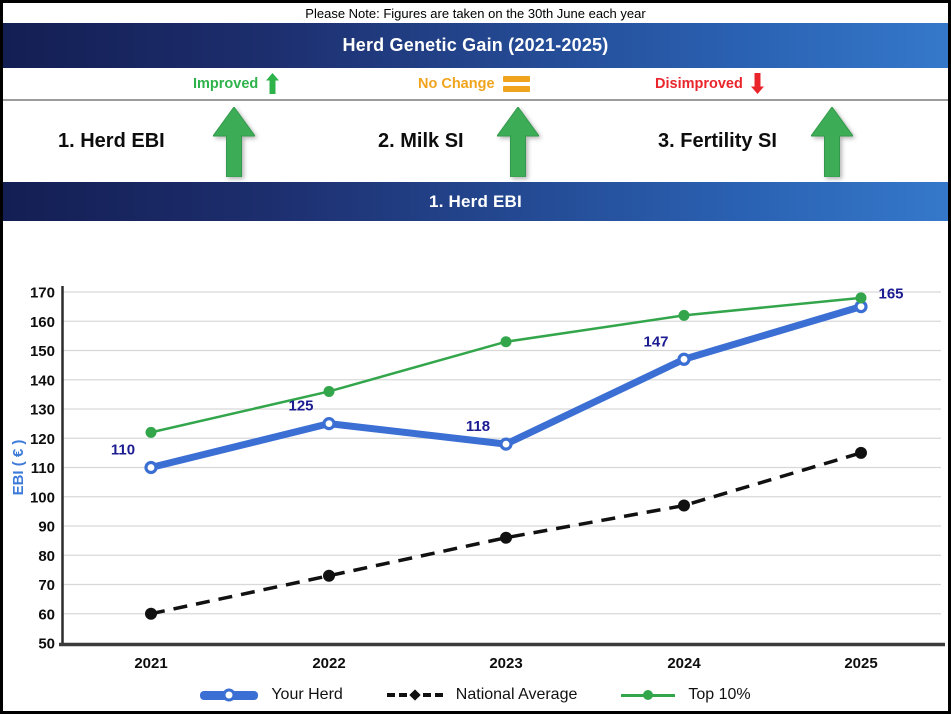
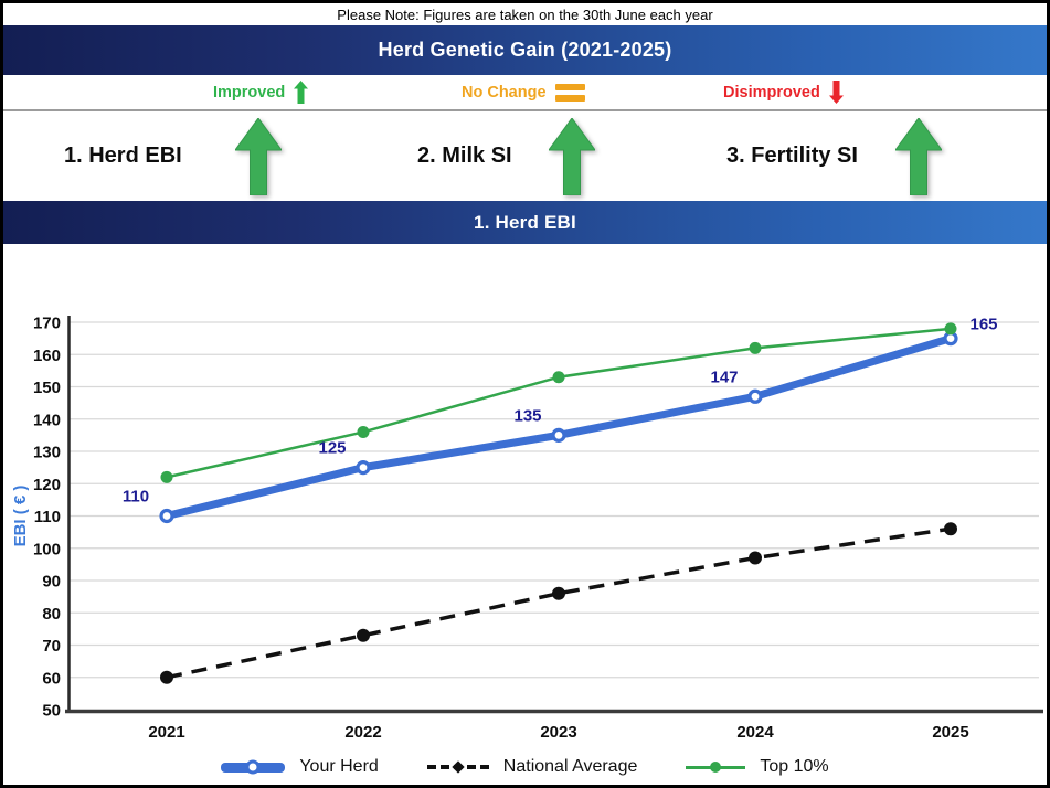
Your Herd/2023: 118 -> 135
National Average/2025: 115 -> 106
